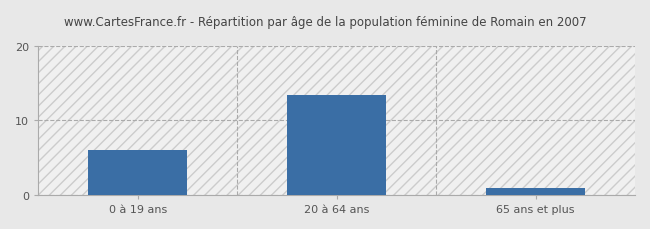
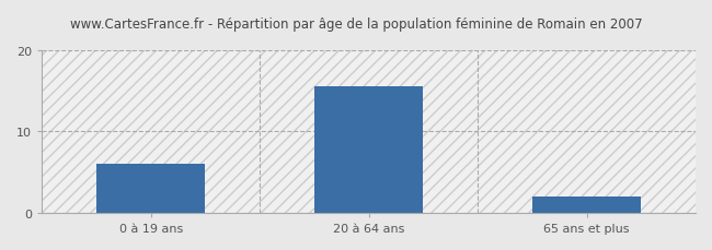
20 à 64 ans: 13.4 -> 15.5
65 ans et plus: 1.0 -> 2.0
